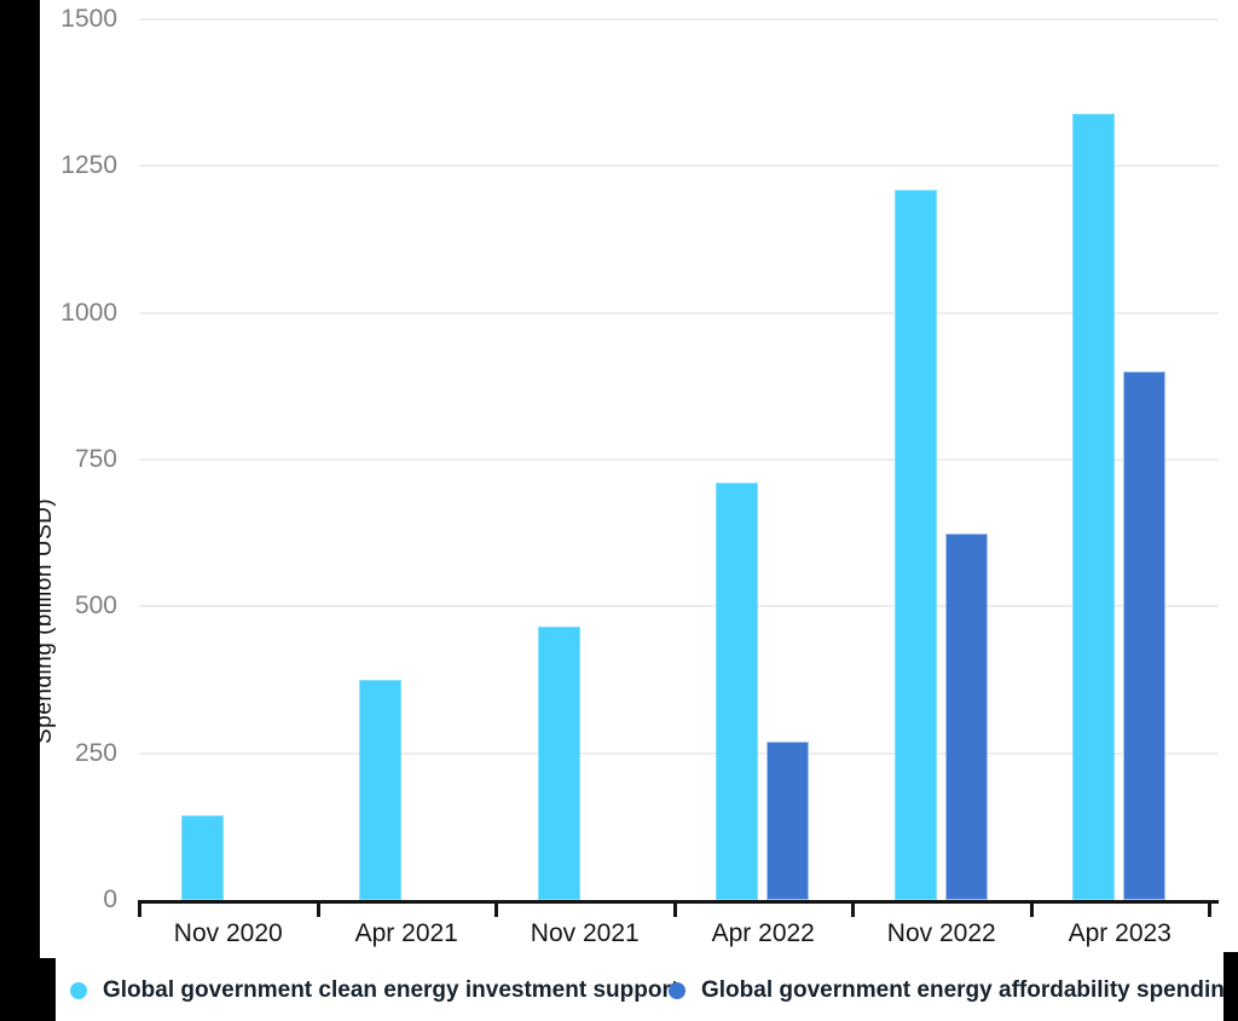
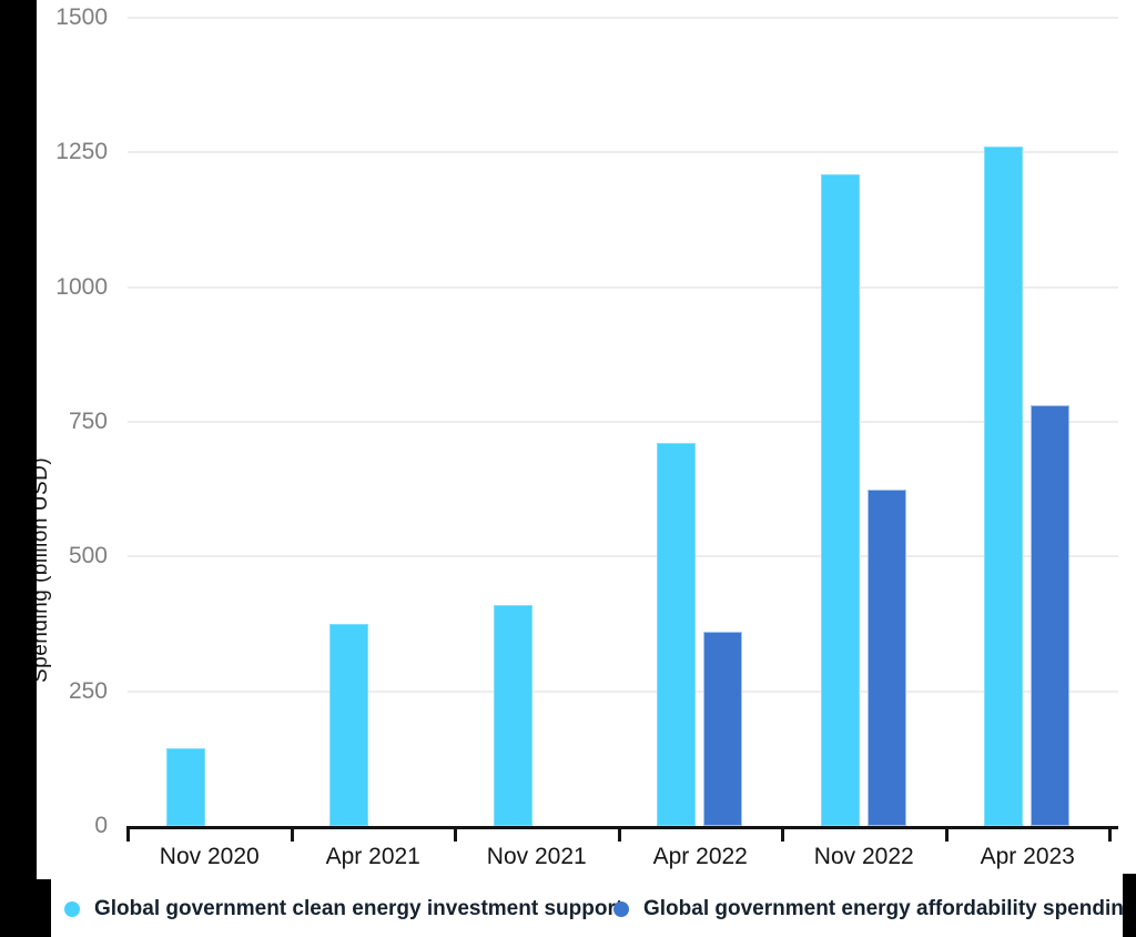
Global government clean energy investment support/Nov 2021: 460 -> 410
Global government energy affordability spending/Apr 2022: 270 -> 360
Global government clean energy investment support/Apr 2023: 1340 -> 1260
Global government energy affordability spending/Apr 2023: 900 -> 780
